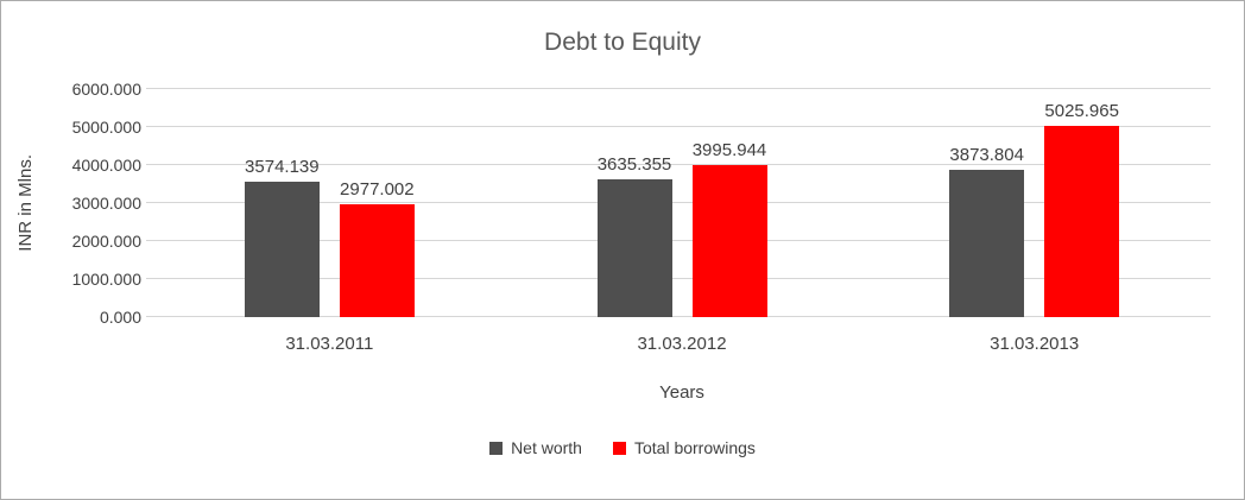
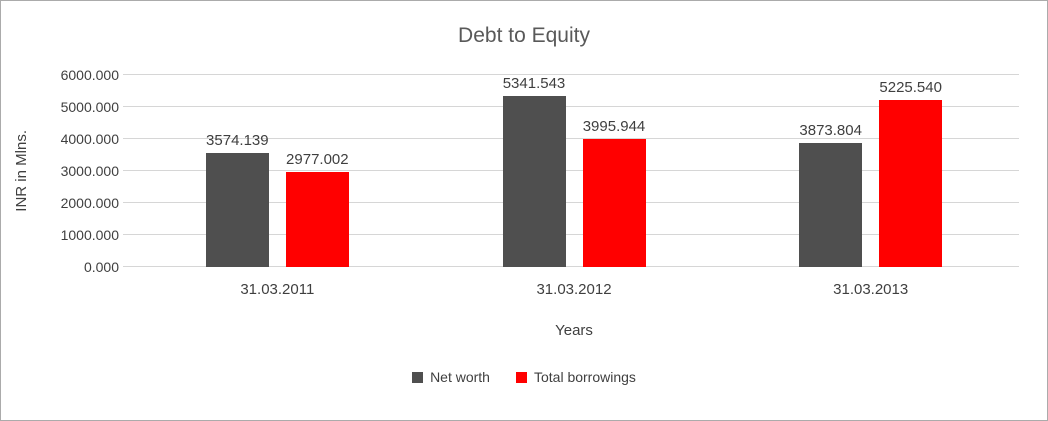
Net worth/31.03.2012: 3635.355 -> 5341.543
Total borrowings/31.03.2013: 5025.965 -> 5225.540
